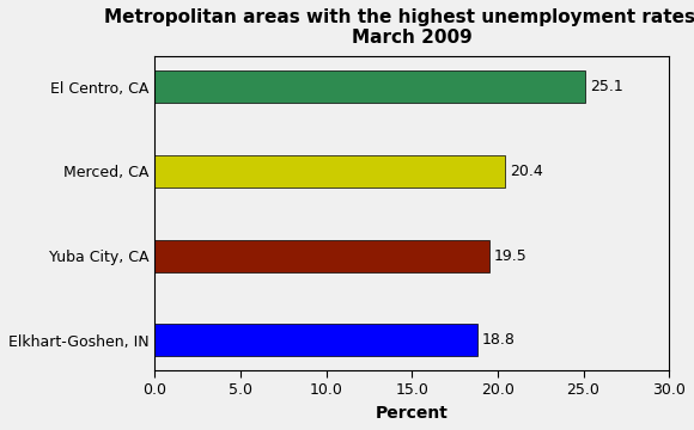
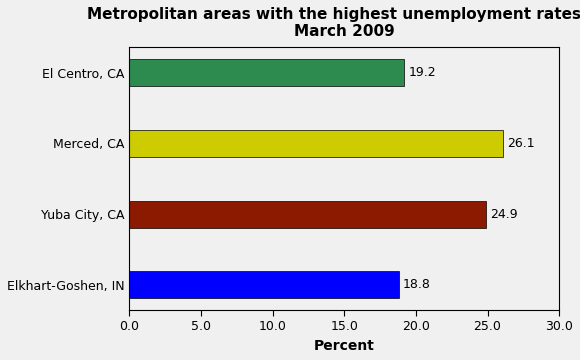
El Centro, CA: 25.1 -> 19.2
Merced, CA: 20.4 -> 26.1
Yuba City, CA: 19.5 -> 24.9
